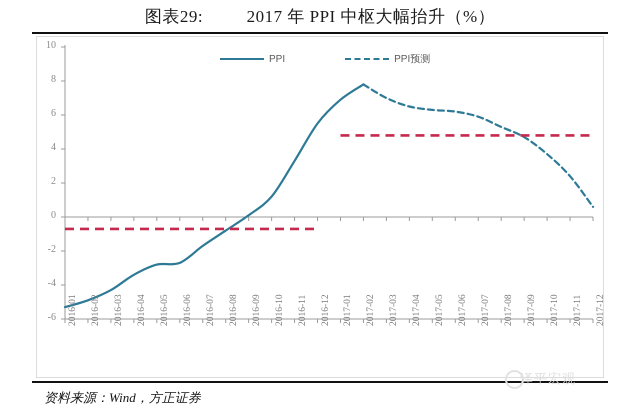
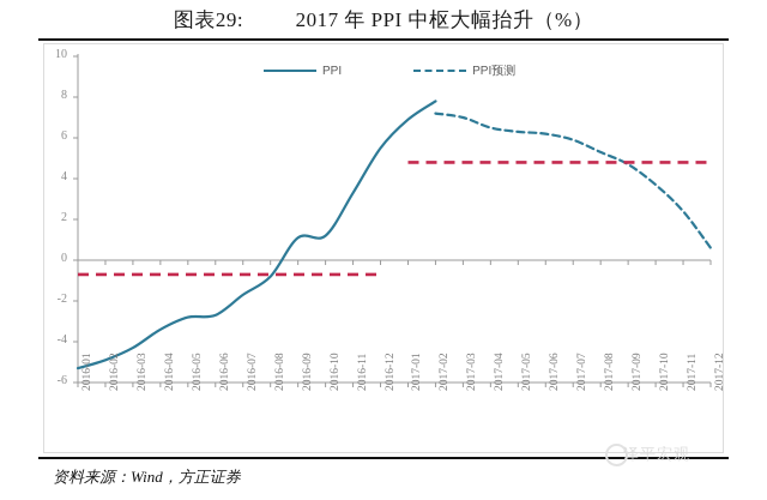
PPI/2016-09: 0.1 -> 1.1
PPI预测/2017-02: 7.8 -> 7.2
